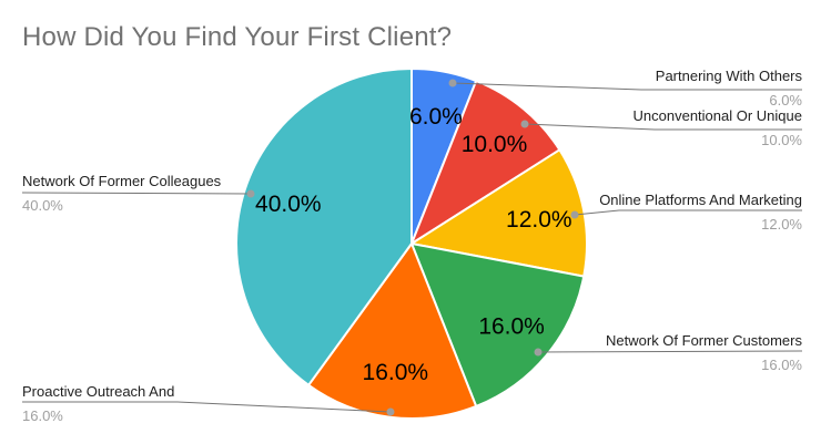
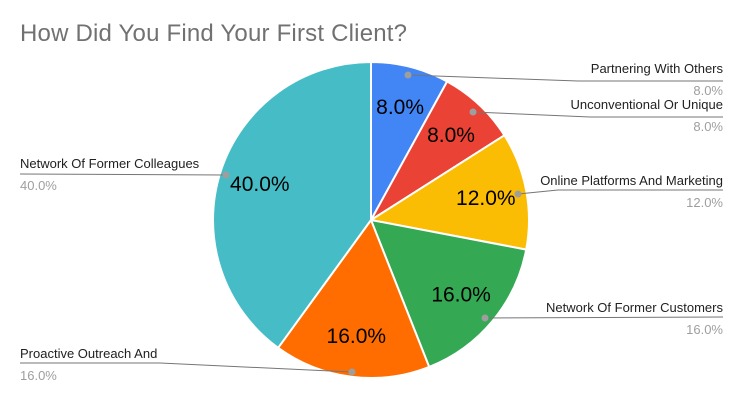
Partnering With Others: 6.0% -> 8.0%
Unconventional Or Unique: 10.0% -> 8.0%
